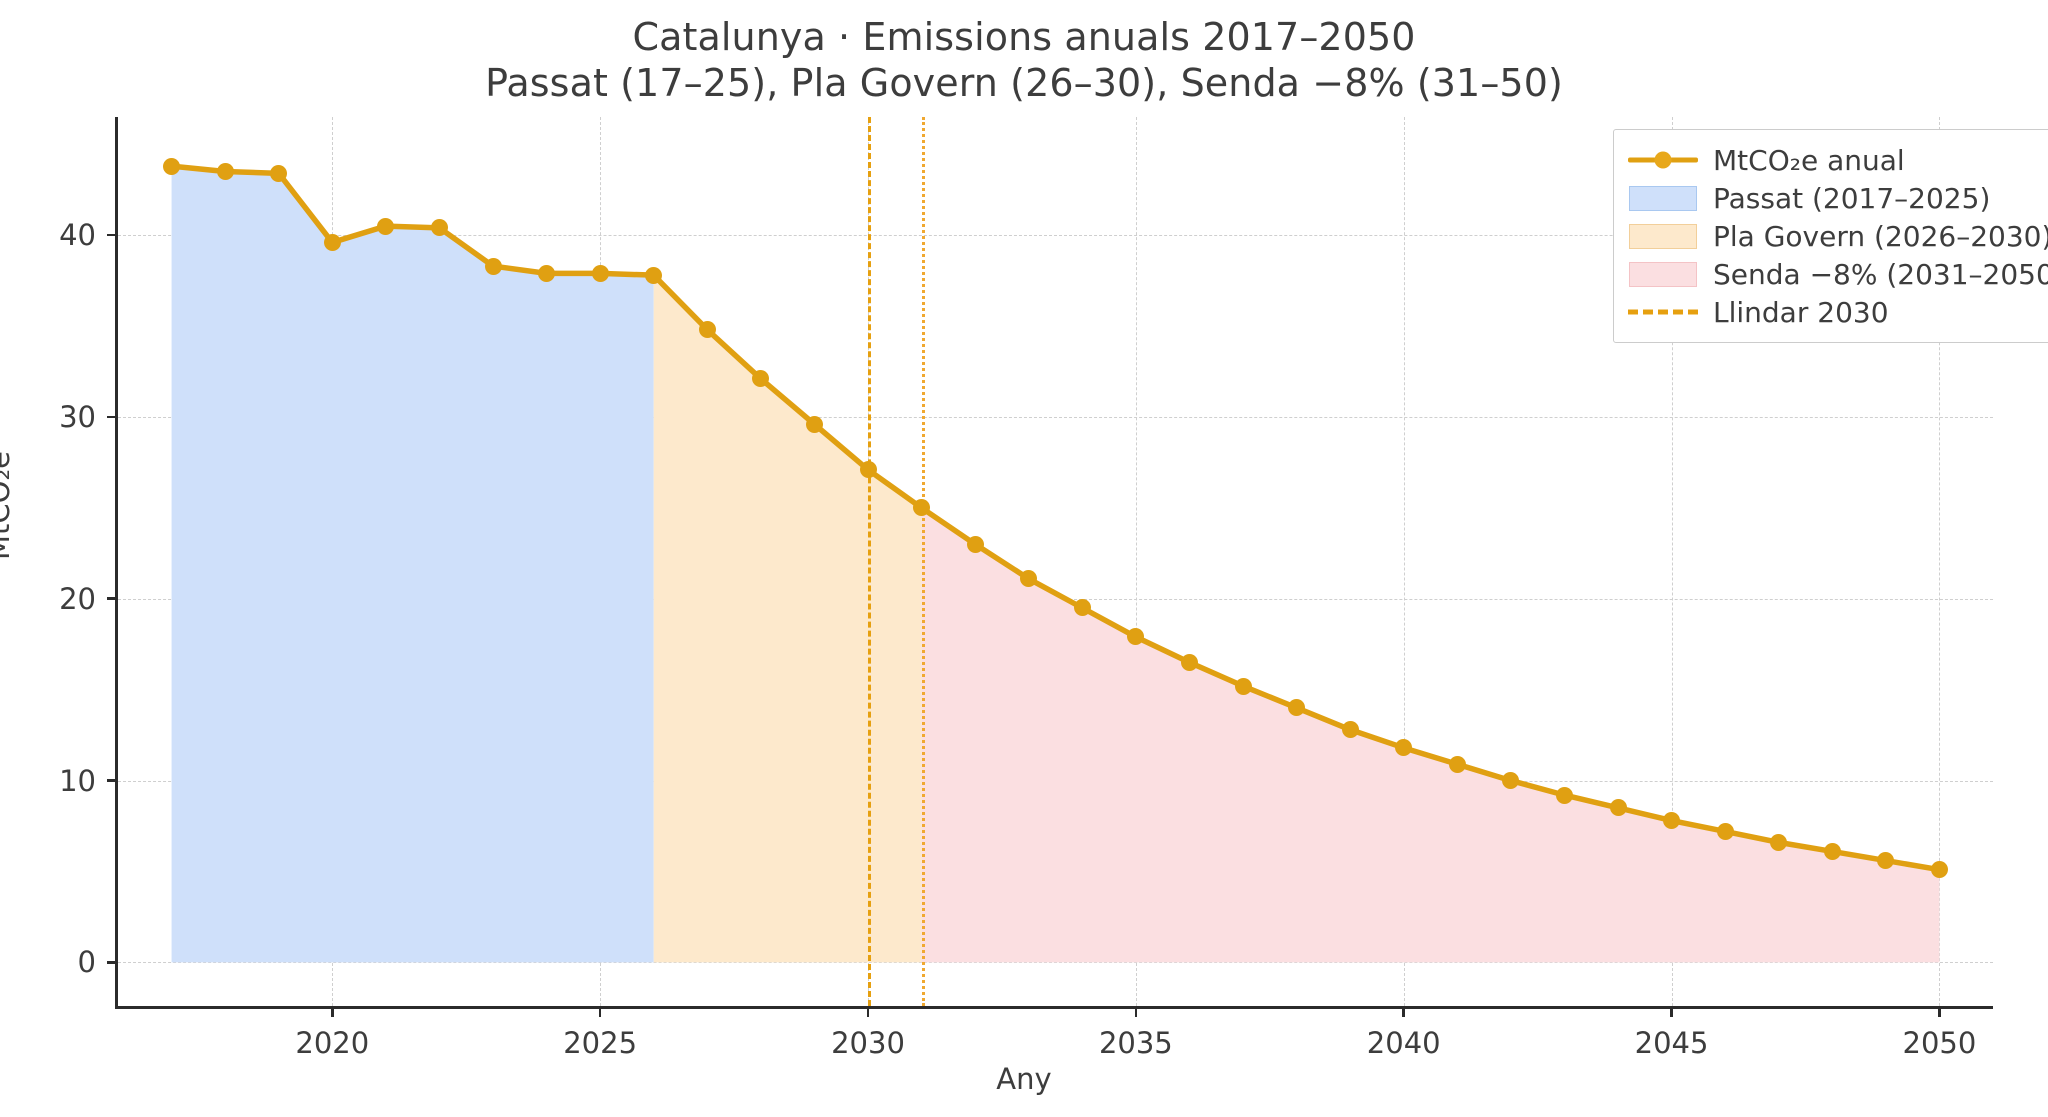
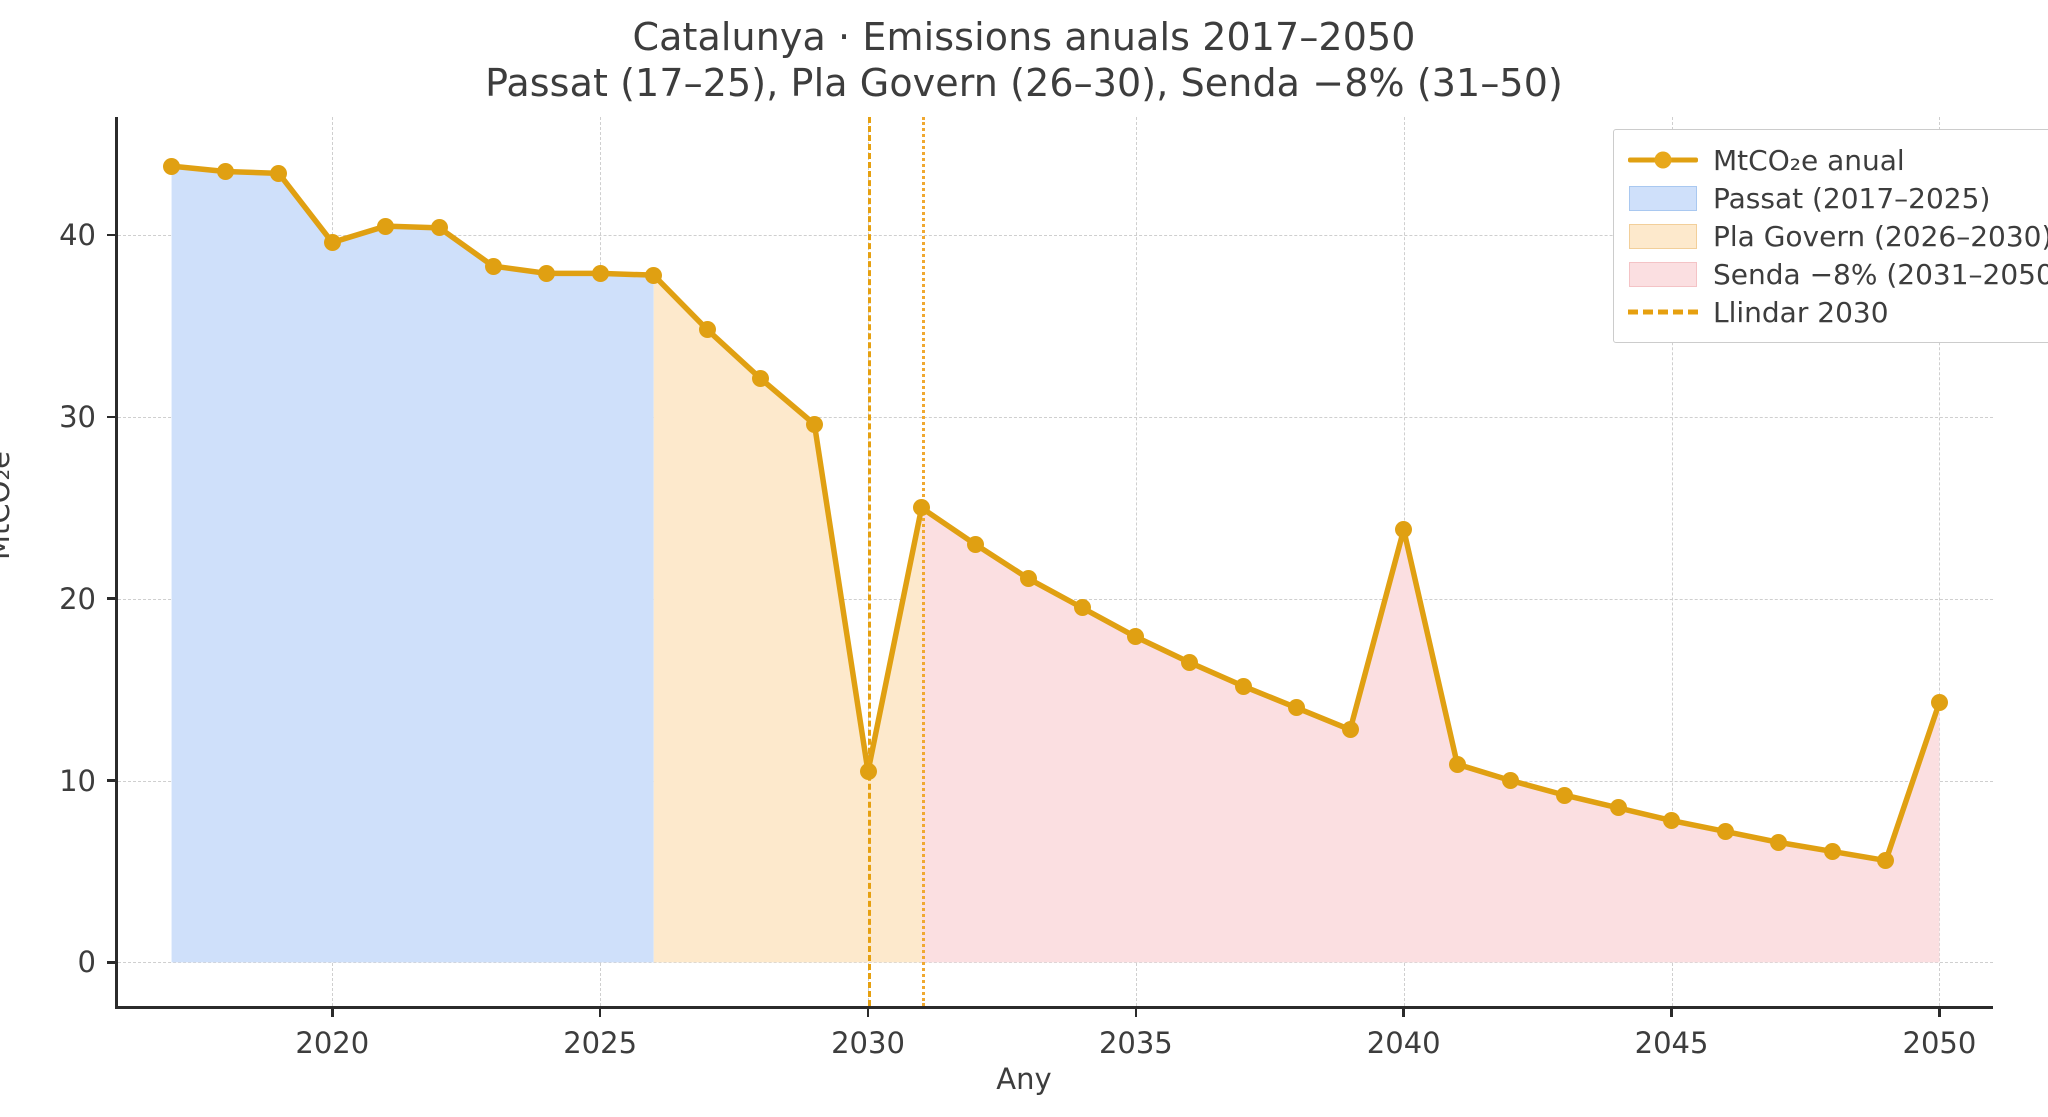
2030: 27.1 -> 10.5
2040: 11.8 -> 23.8
2050: 5.1 -> 14.3
